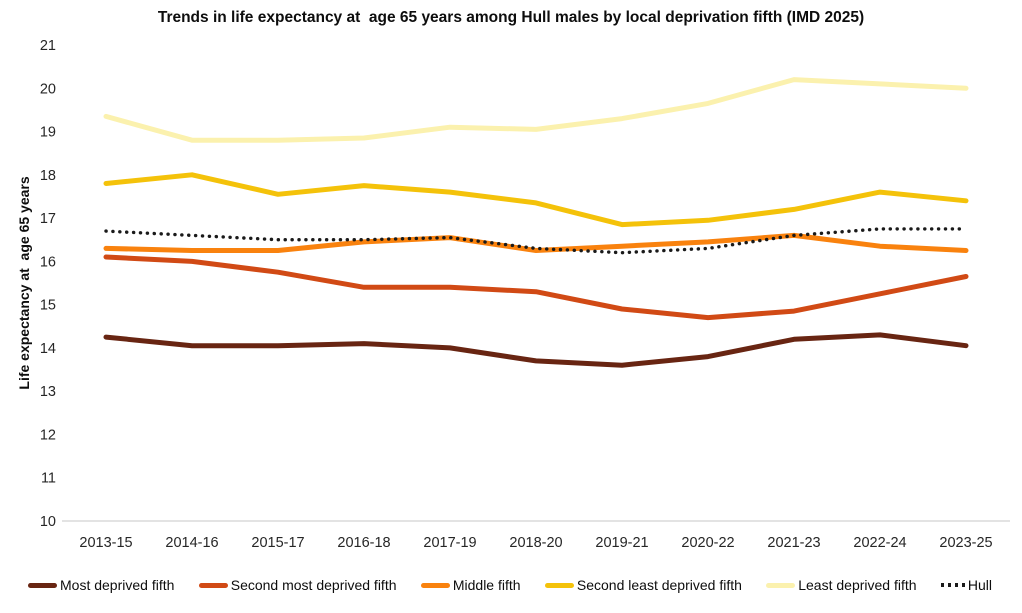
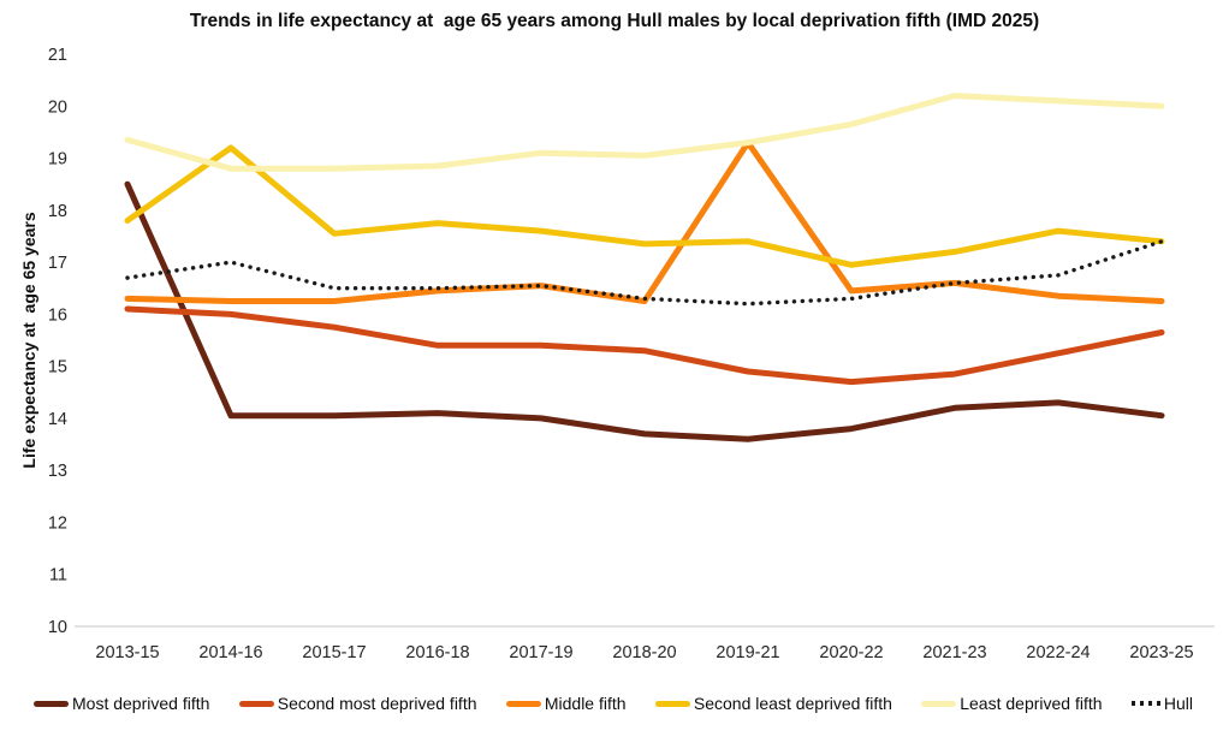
Most deprived fifth/2013-15: 14.2 -> 18.5
Second least deprived fifth/2014-16: 18.0 -> 19.2
Hull/2014-16: 16.6 -> 17.0
Middle fifth/2019-21: 16.4 -> 19.3
Second least deprived fifth/2019-21: 16.9 -> 17.4
Hull/2023-25: 16.8 -> 17.4
